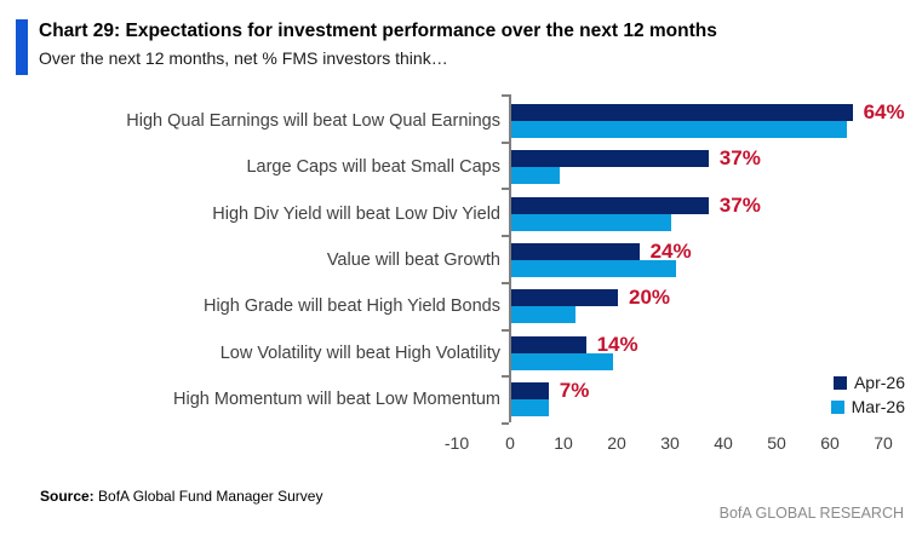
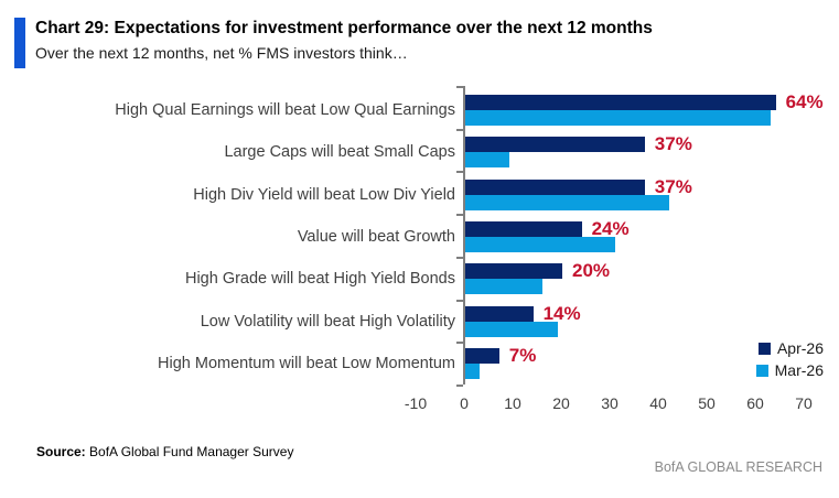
Mar-26/High Div Yield will beat Low Div Yield: 30 -> 42
Mar-26/High Grade will beat High Yield Bonds: 12 -> 16
Mar-26/High Momentum will beat Low Momentum: 7 -> 3
